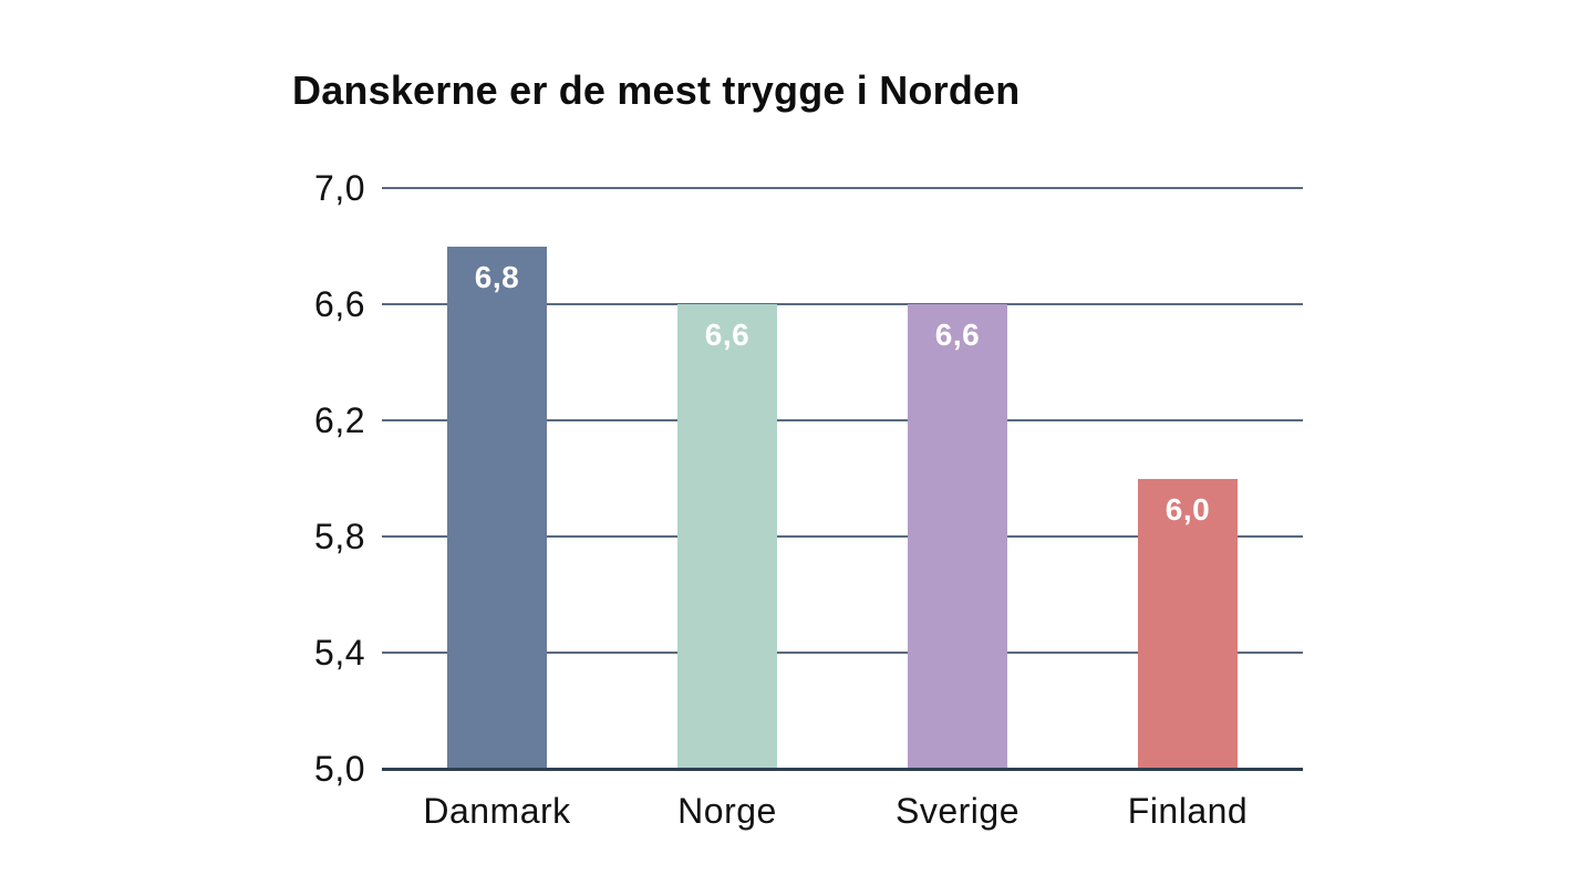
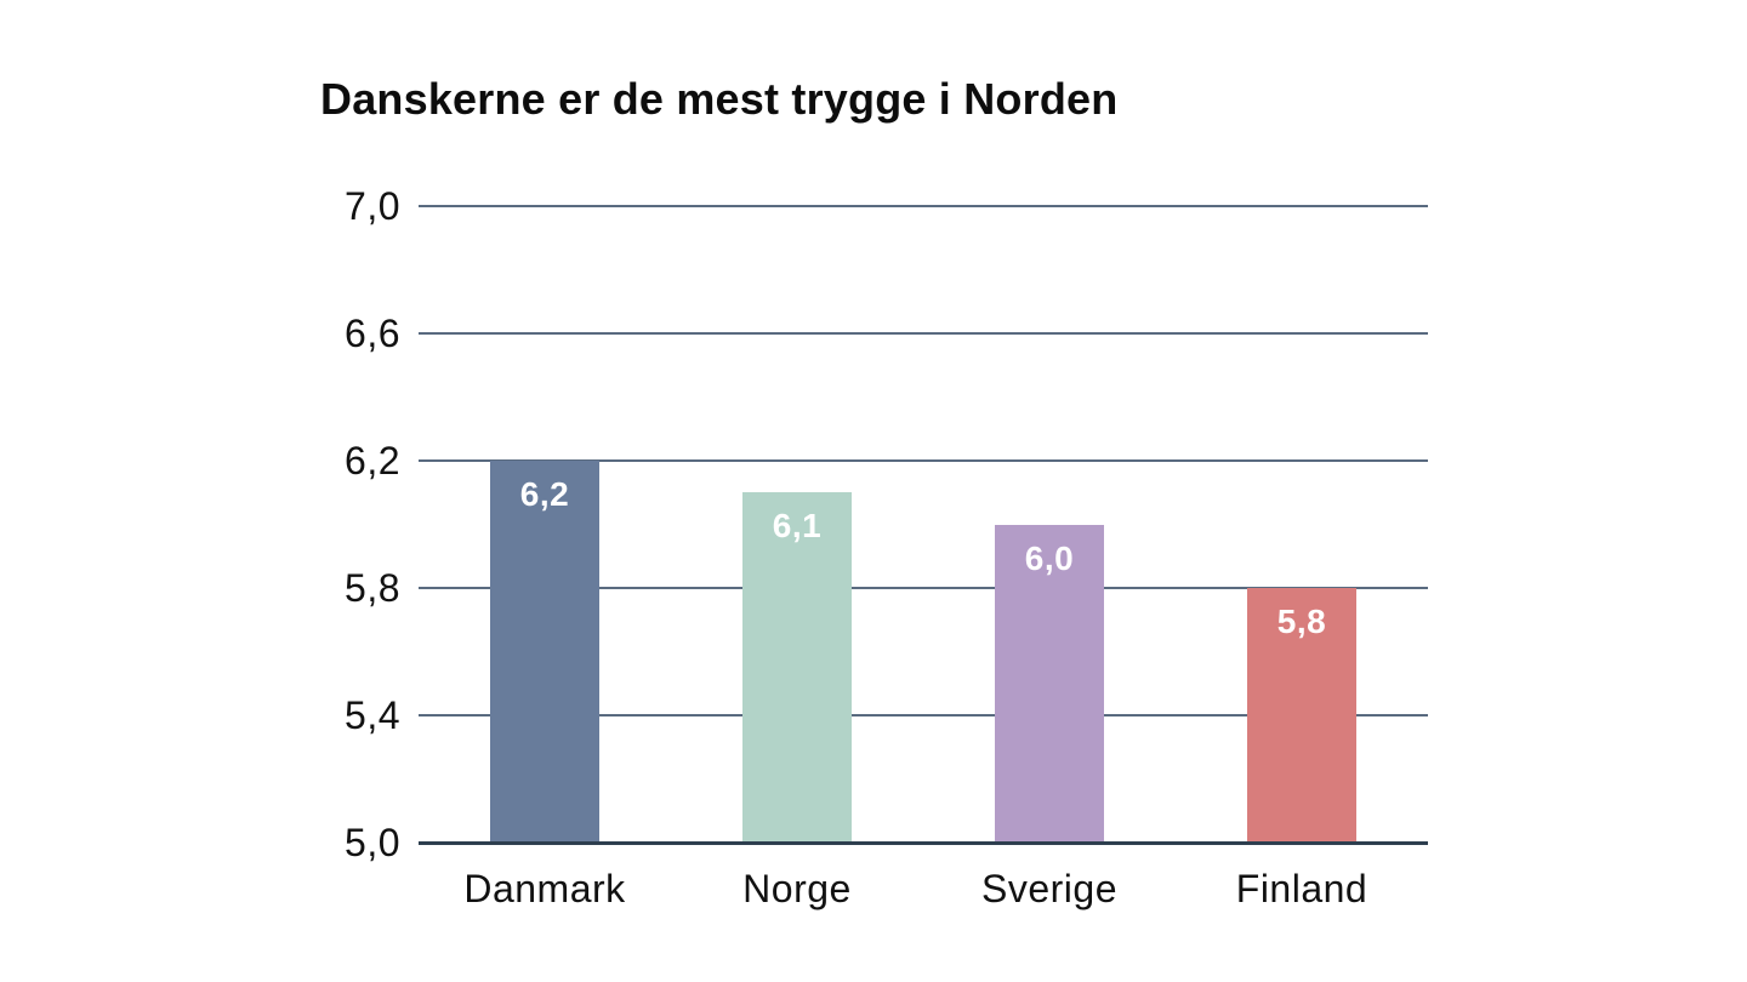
Danmark: 6,8 -> 6,2
Norge: 6,6 -> 6,1
Sverige: 6,6 -> 6,0
Finland: 6,0 -> 5,8
